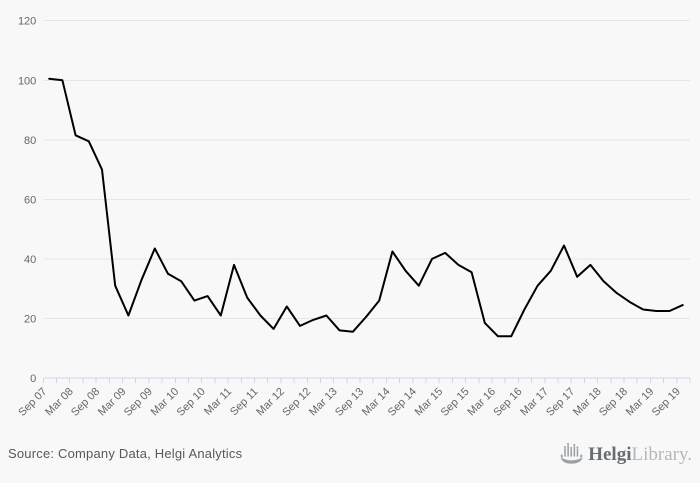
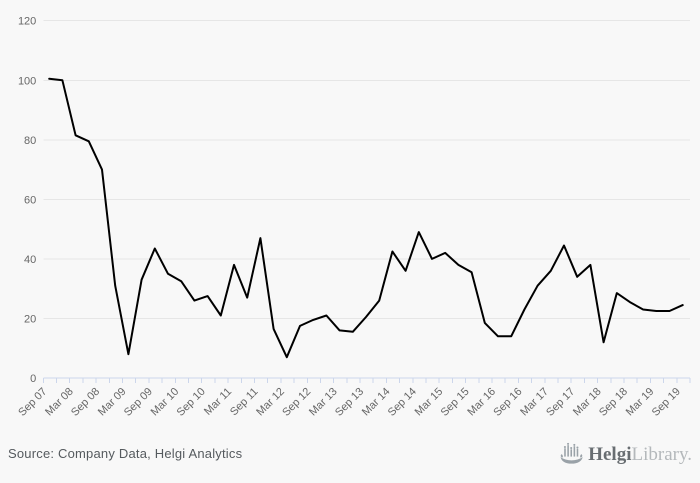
Mar 09: 21 -> 8
Sep 11: 21 -> 47
Mar 12: 24 -> 7
Sep 14: 31 -> 49
Mar 18: 32 -> 12
